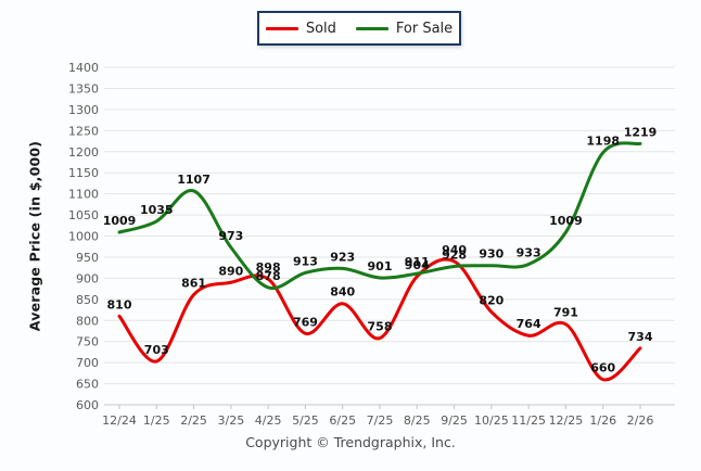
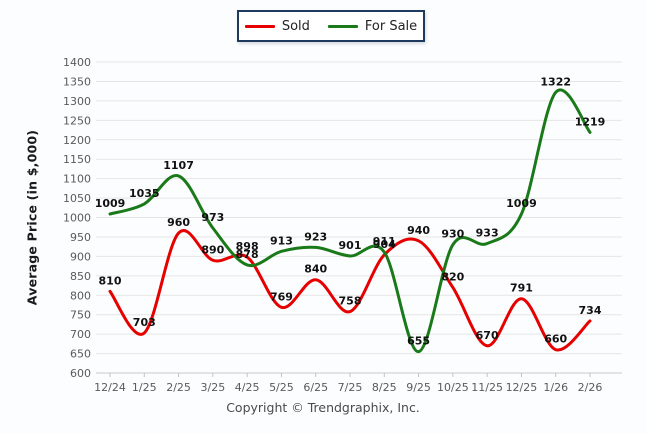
Sold/2/25: 861 -> 960
For Sale/9/25: 928 -> 655
Sold/11/25: 764 -> 670
For Sale/1/26: 1198 -> 1322
